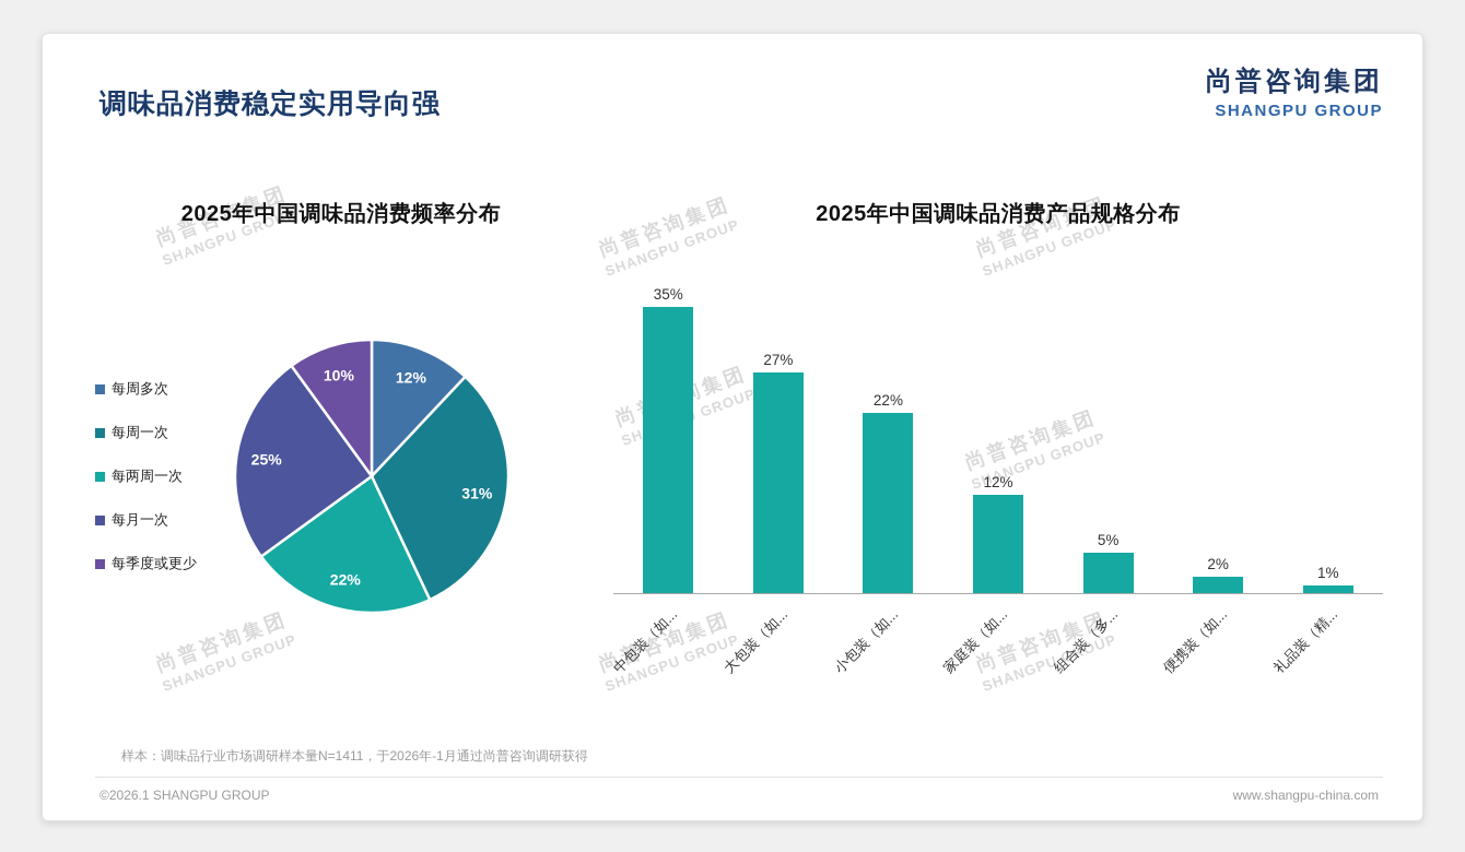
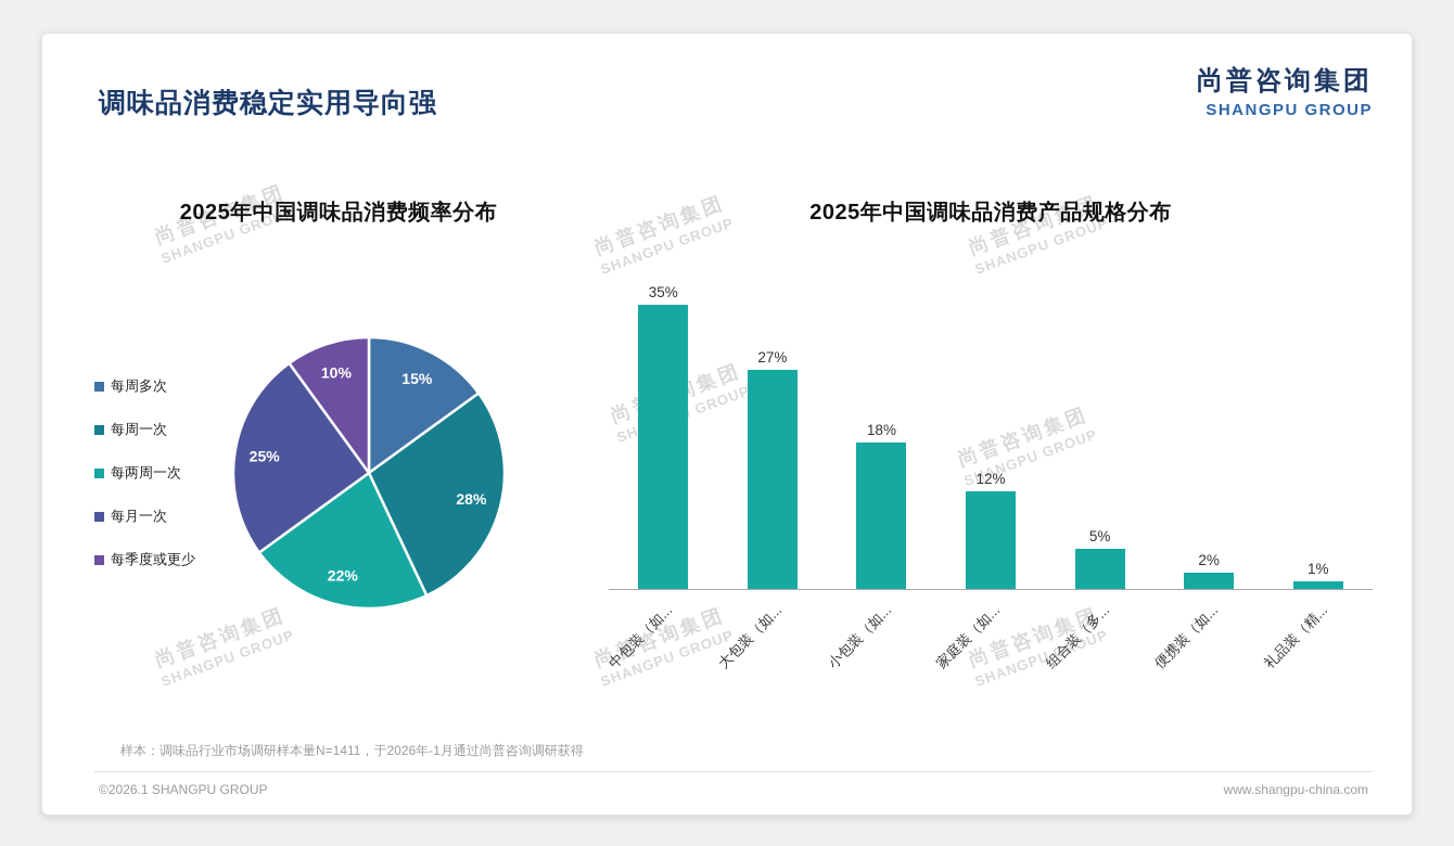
2025年中国调味品消费频率分布/每周多次: 12% -> 15%
2025年中国调味品消费频率分布/每周一次: 31% -> 28%
2025年中国调味品消费产品规格分布/小包装（如...: 22% -> 18%
